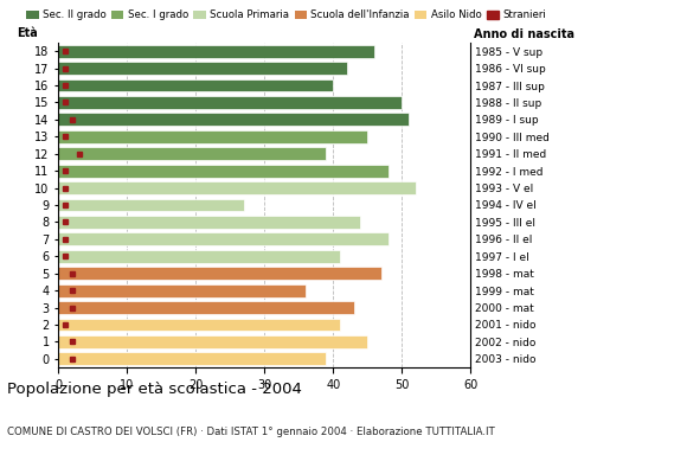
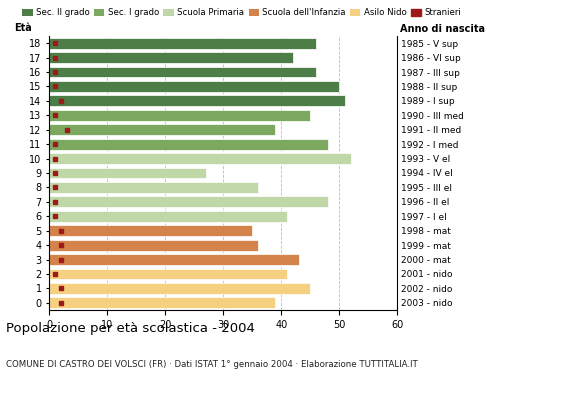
16: 40 -> 46
8: 44 -> 36
5: 47 -> 35
